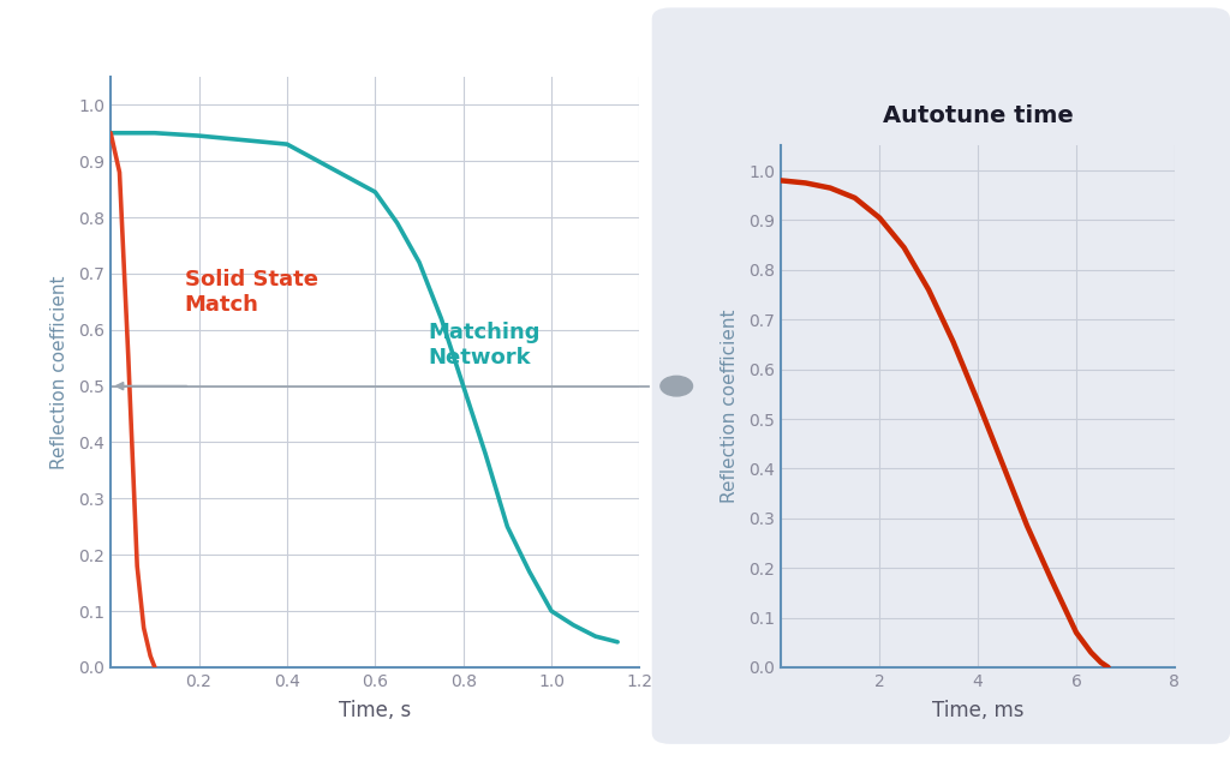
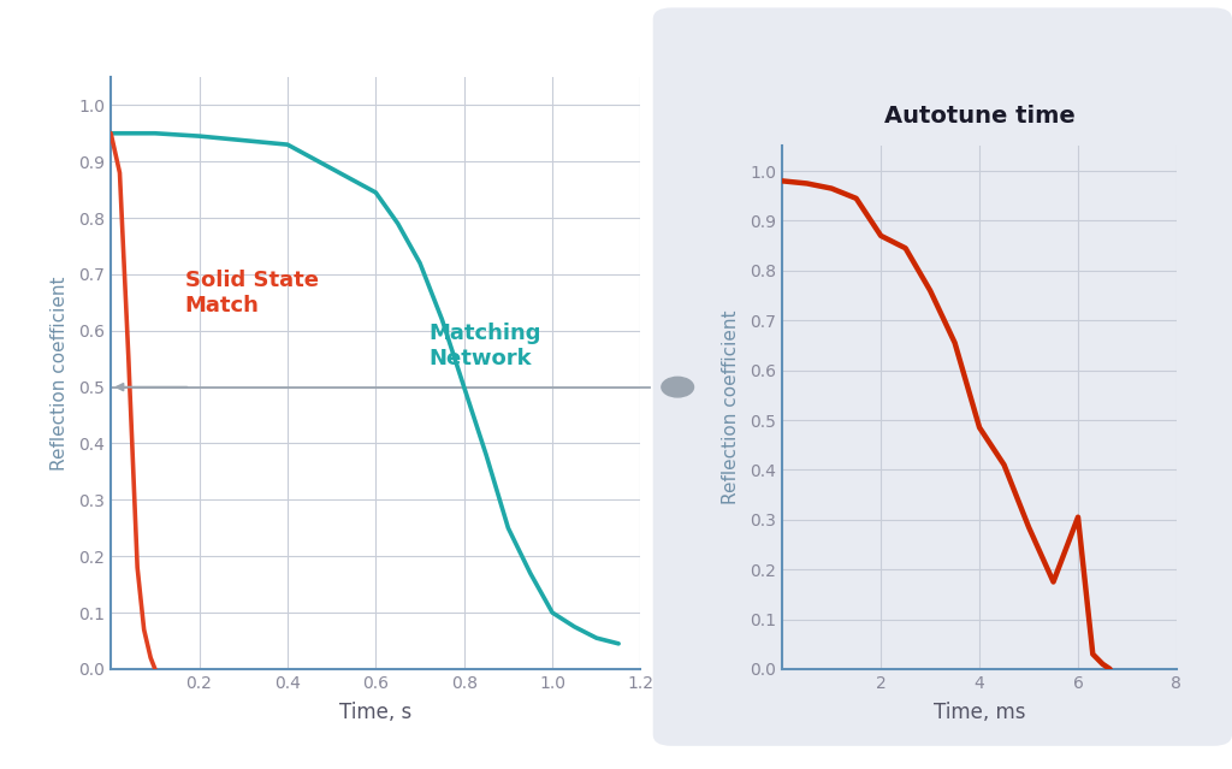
Autotune time/2: 0.905 -> 0.870
Autotune time/4: 0.535 -> 0.485
Autotune time/6: 0.070 -> 0.305
